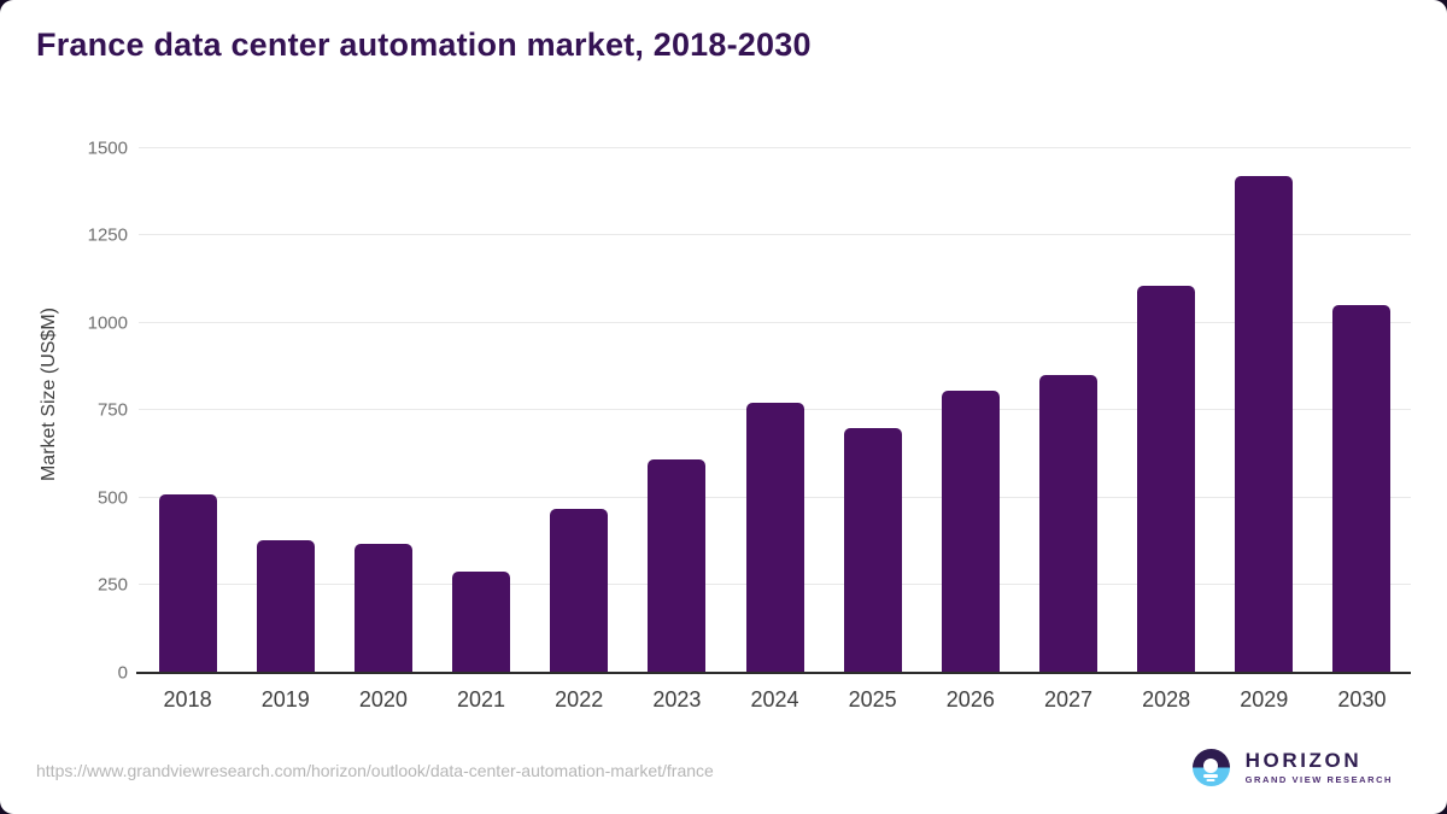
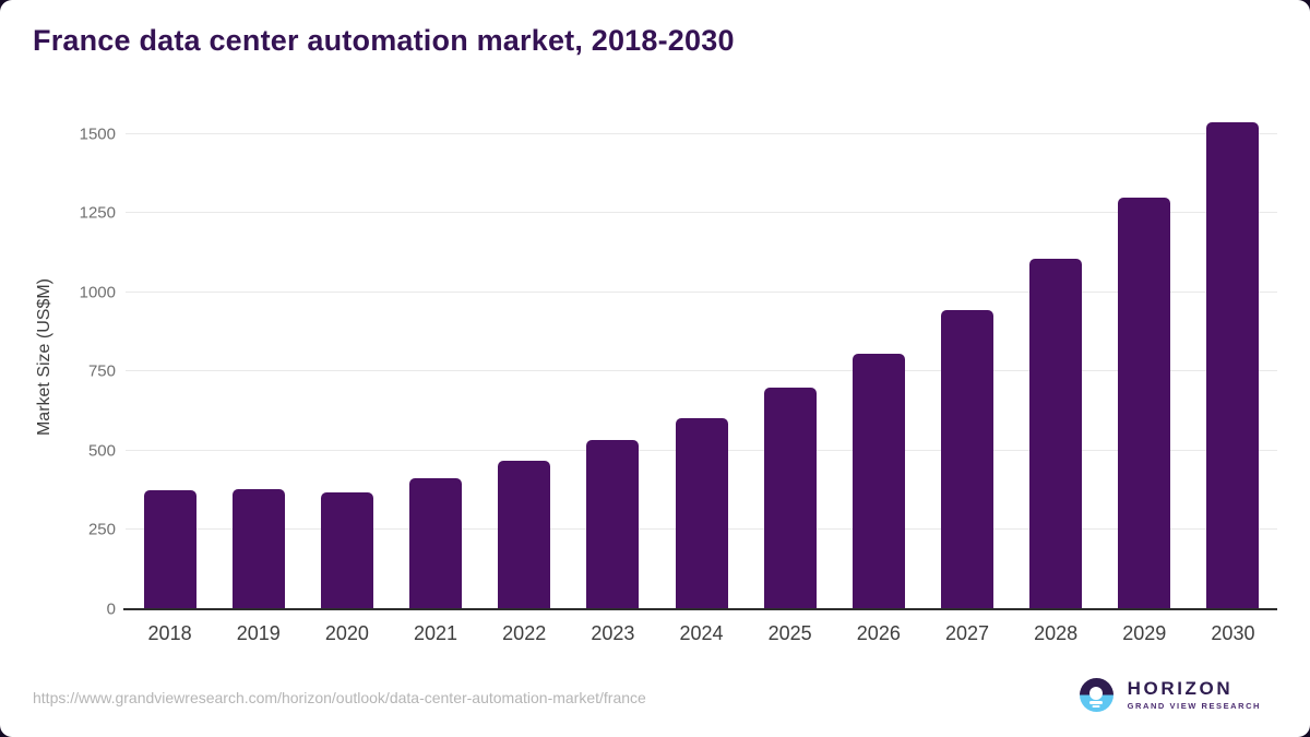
2018: 510 -> 380
2021: 290 -> 410
2023: 610 -> 530
2024: 770 -> 600
2027: 850 -> 940
2029: 1420 -> 1300
2030: 1050 -> 1540
